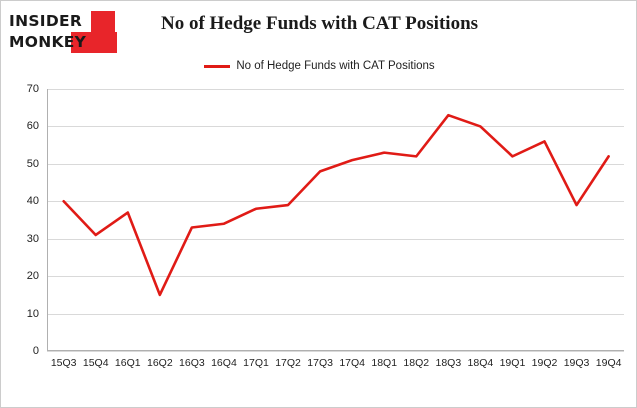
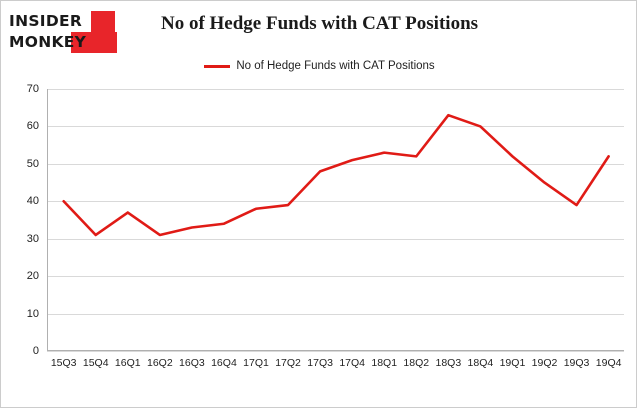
16Q2: 15 -> 31
19Q2: 56 -> 45
